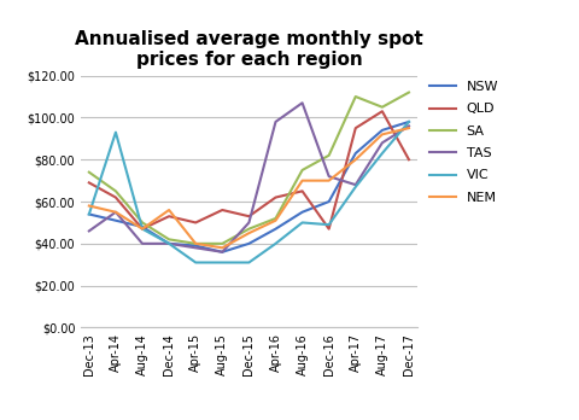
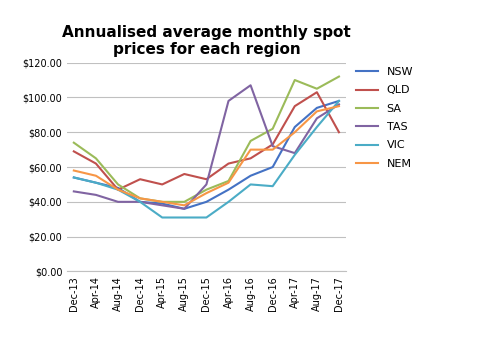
TAS/Apr-14: $55 -> $44
VIC/Apr-14: $93 -> $51
NEM/Dec-14: $56 -> $42
QLD/Dec-16: $47 -> $73
